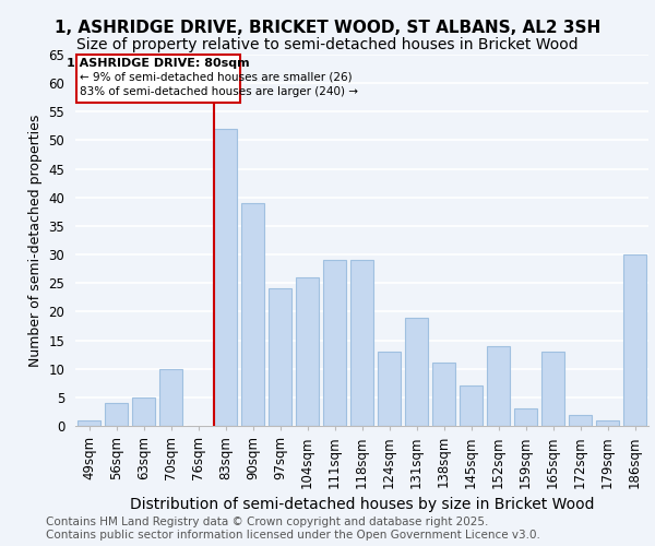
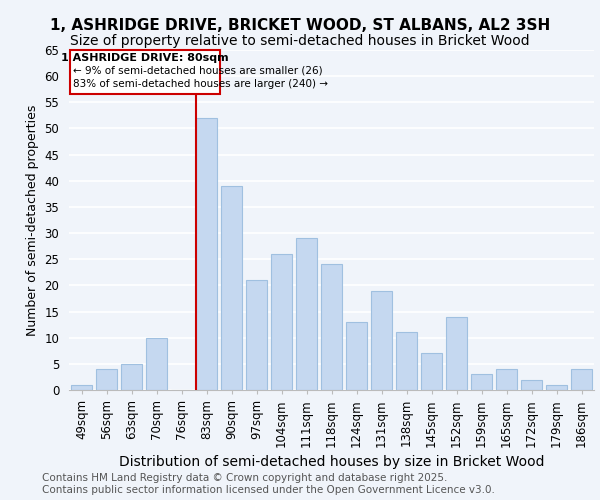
97sqm: 24 -> 21
118sqm: 29 -> 24
165sqm: 13 -> 4
186sqm: 30 -> 4
